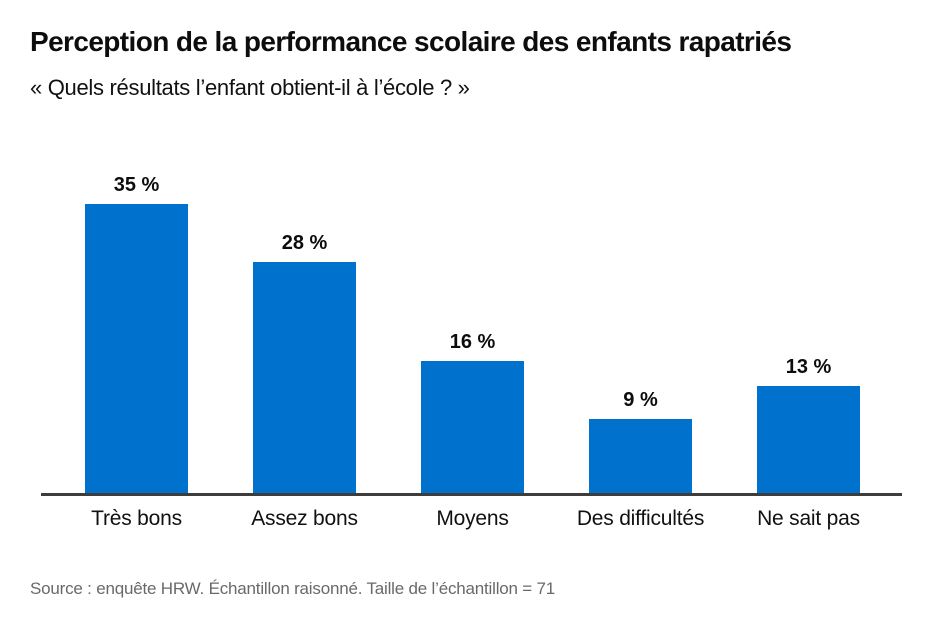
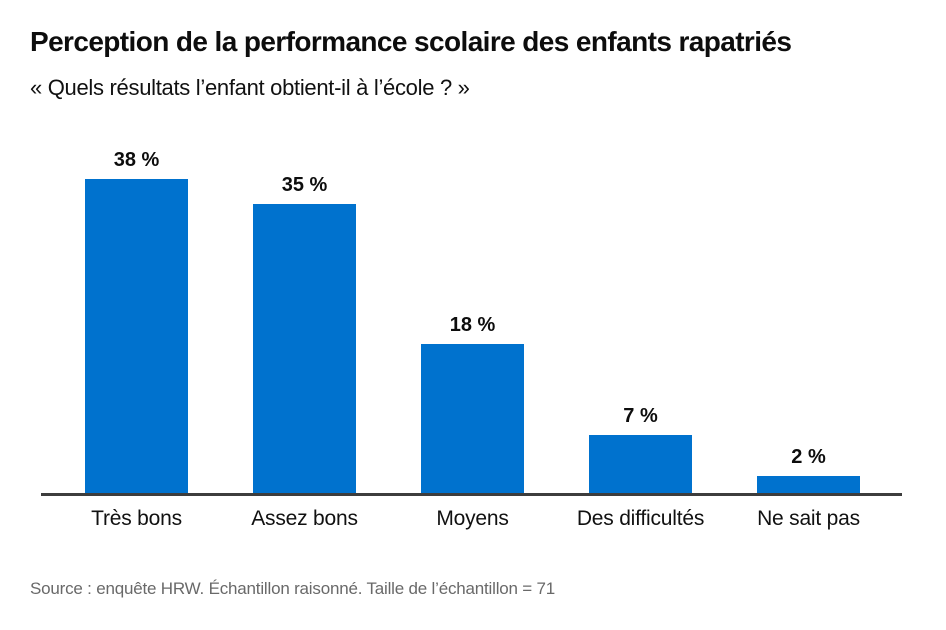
Très bons: 35 -> 38
Assez bons: 28 -> 35
Moyens: 16 -> 18
Des difficultés: 9 -> 7
Ne sait pas: 13 -> 2
